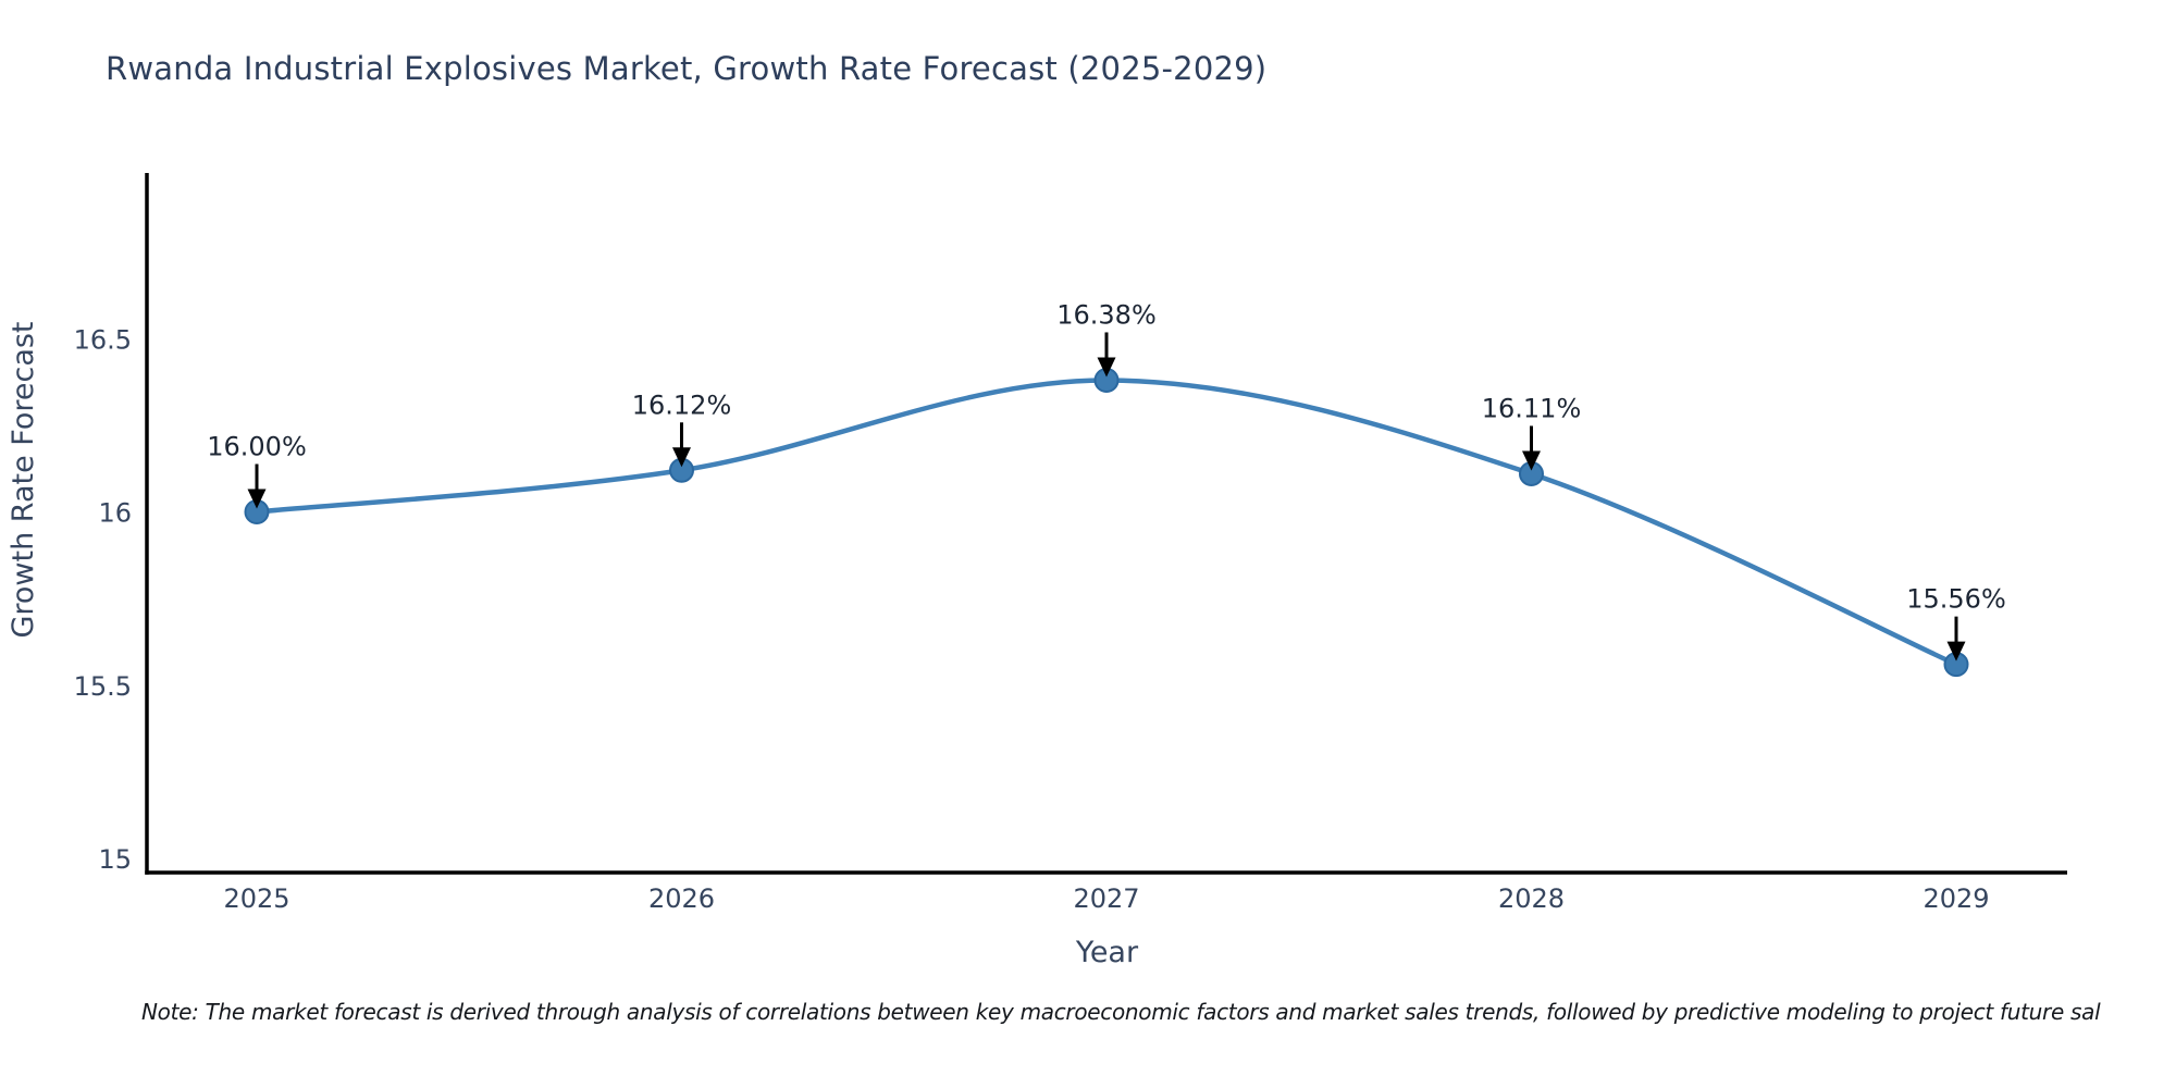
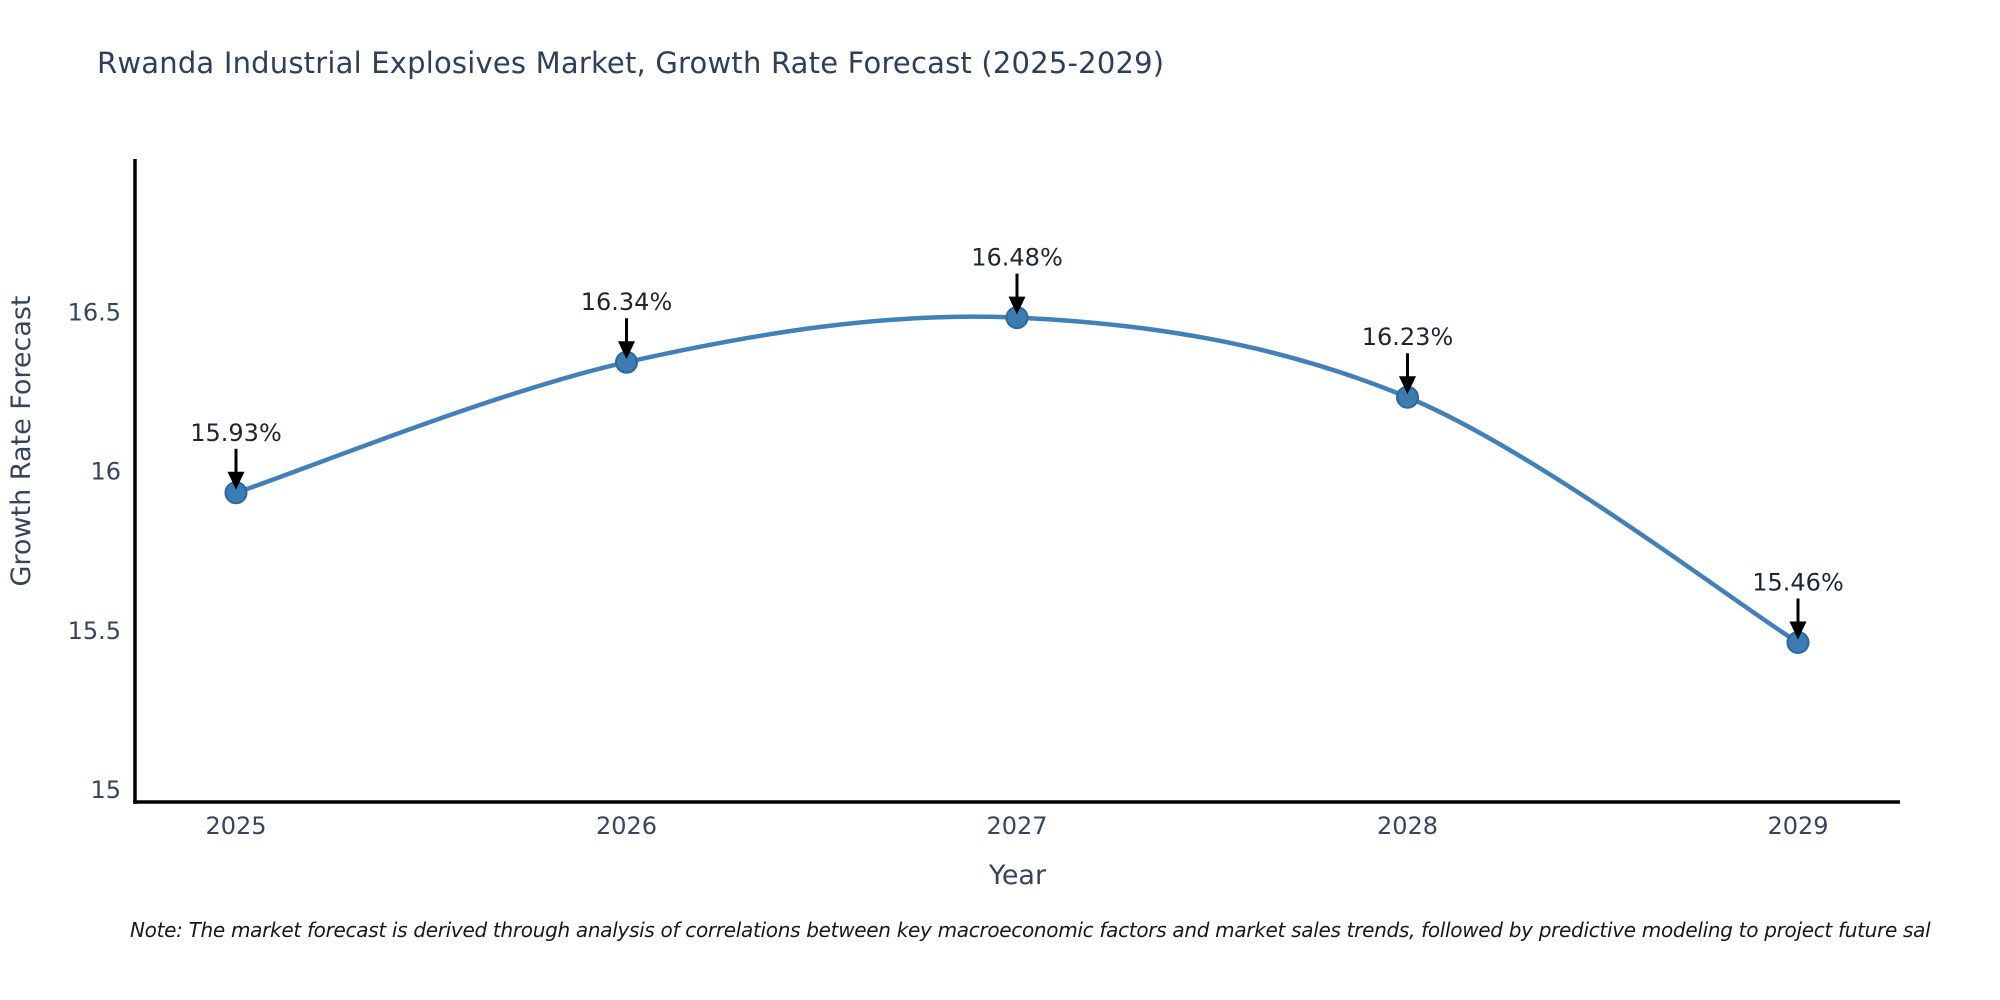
2025: 16.00% -> 15.93%
2026: 16.12% -> 16.34%
2027: 16.38% -> 16.48%
2028: 16.11% -> 16.23%
2029: 15.56% -> 15.46%
